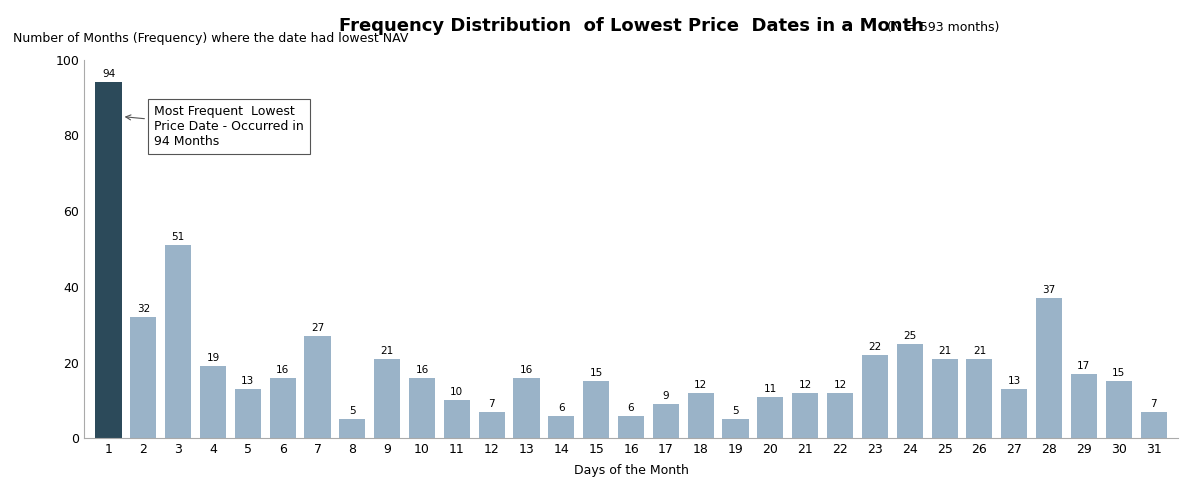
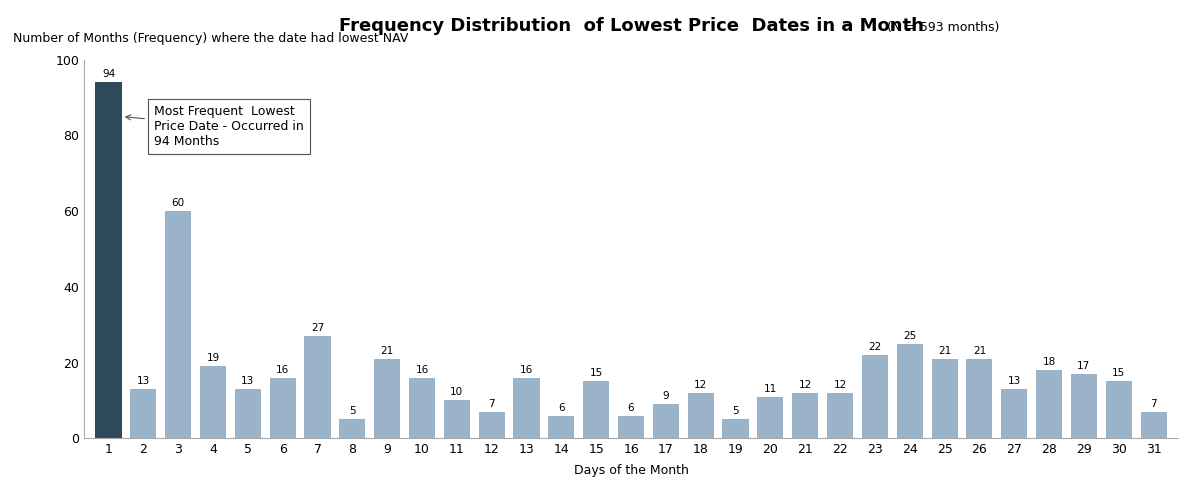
2: 32 -> 13
3: 51 -> 60
28: 37 -> 18
